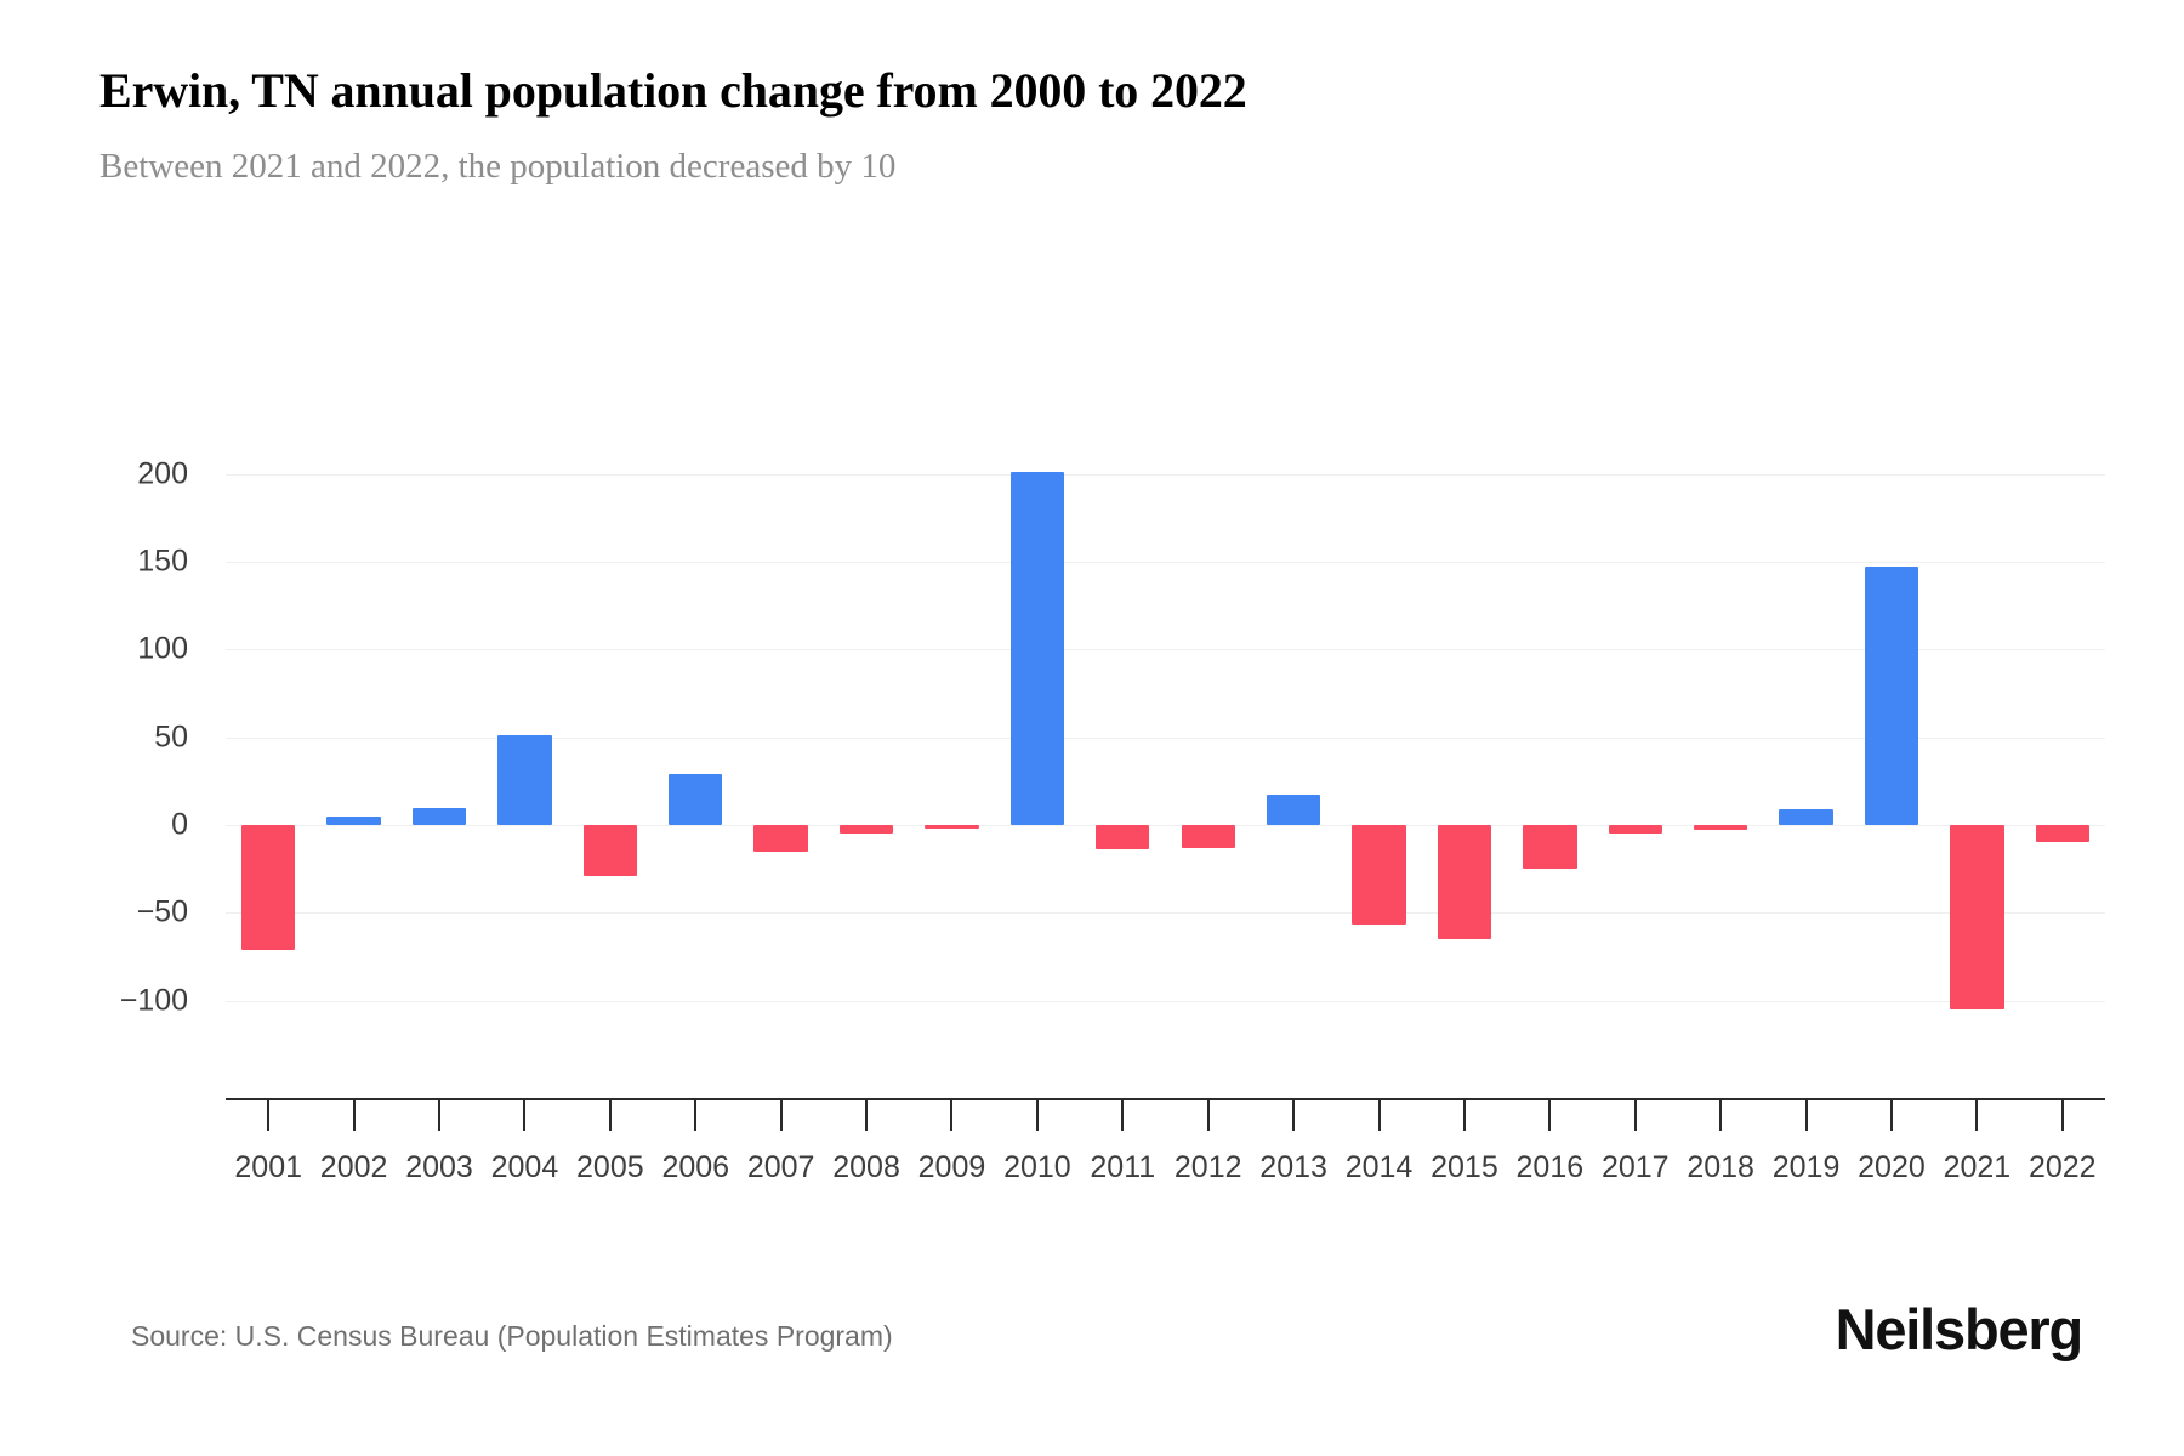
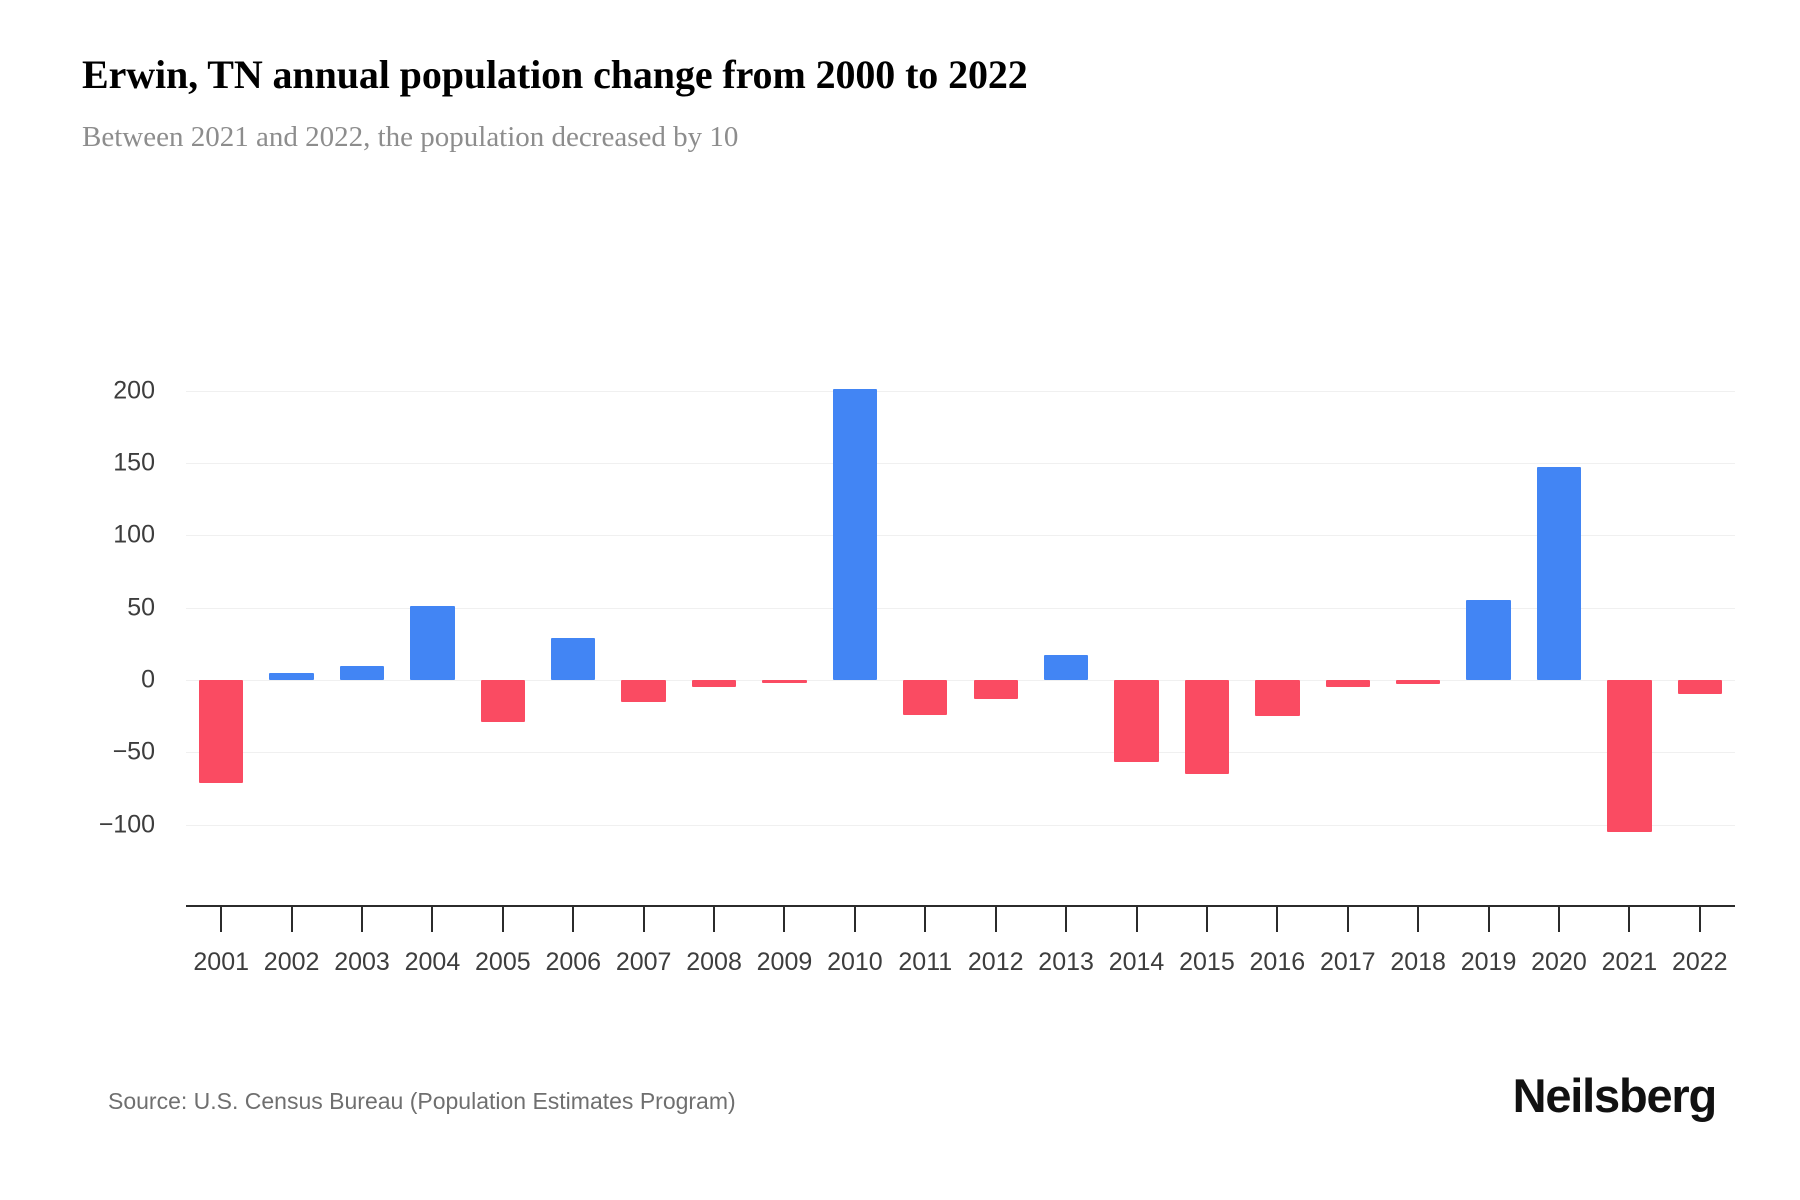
2011: -14 -> -24
2019: 9 -> 55
